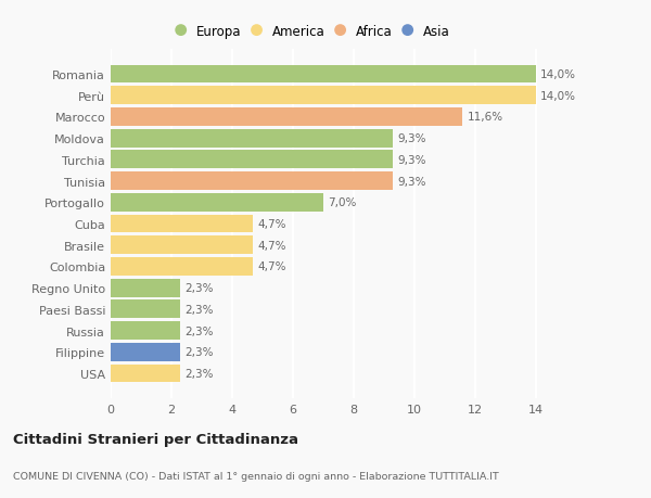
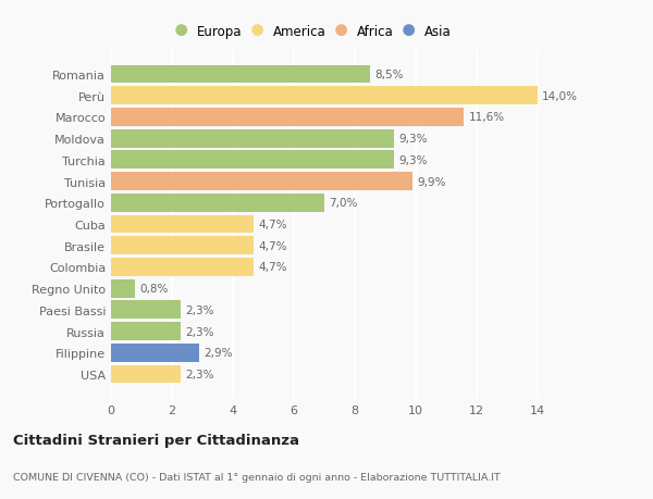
Romania: 14,0% -> 8,5%
Tunisia: 9,3% -> 9,9%
Regno Unito: 2,3% -> 0,8%
Filippine: 2,3% -> 2,9%
